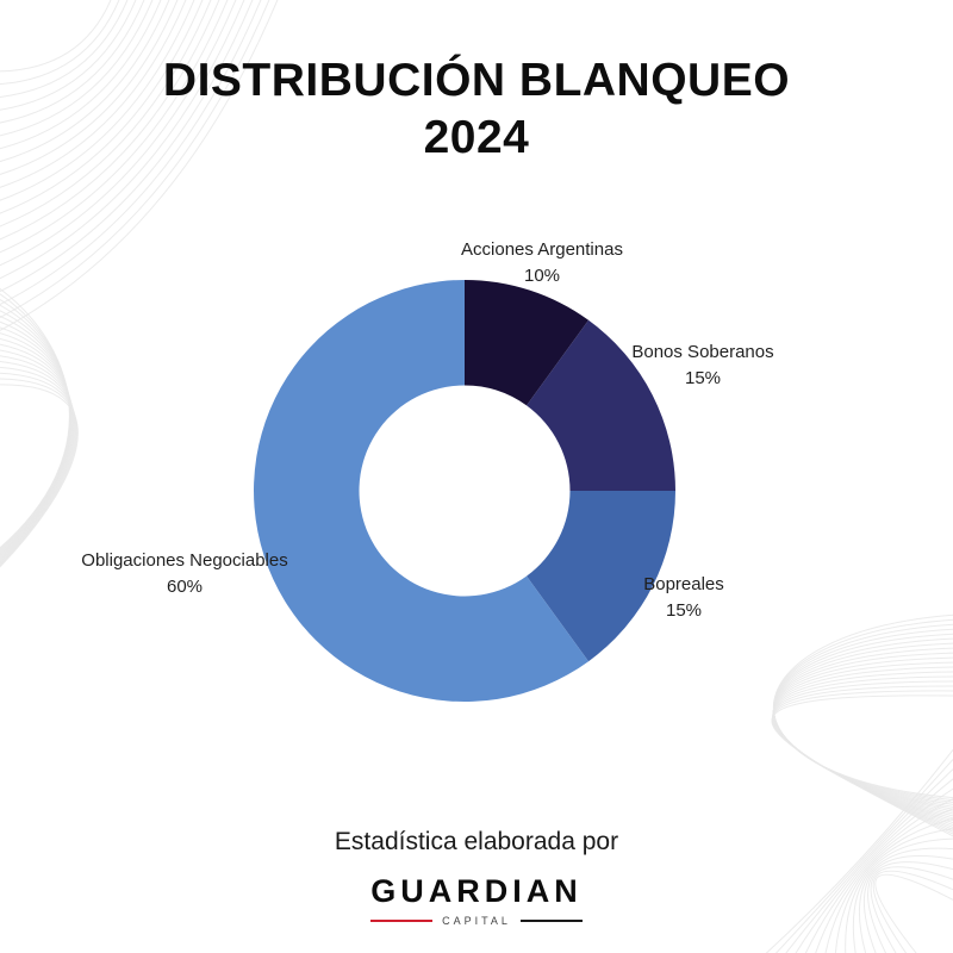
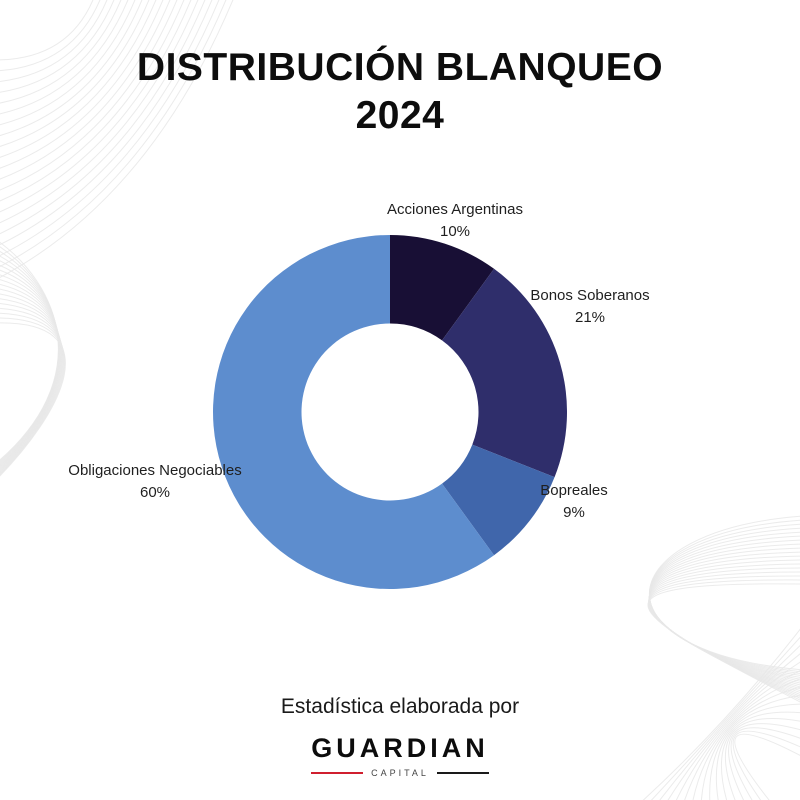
Bonos Soberanos: 15% -> 21%
Bopreales: 15% -> 9%
